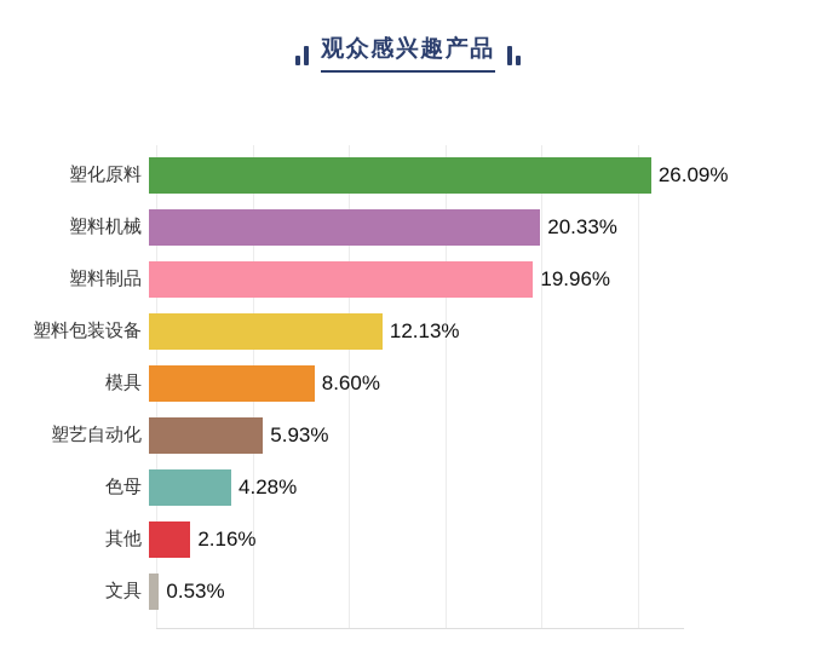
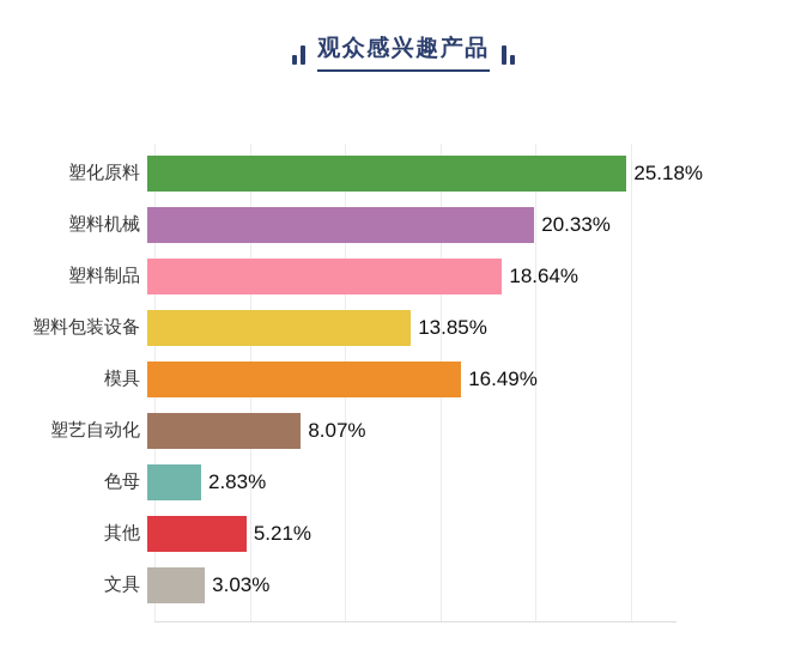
塑化原料: 26.09% -> 25.18%
塑料制品: 19.96% -> 18.64%
塑料包装设备: 12.13% -> 13.85%
模具: 8.60% -> 16.49%
塑艺自动化: 5.93% -> 8.07%
色母: 4.28% -> 2.83%
其他: 2.16% -> 5.21%
文具: 0.53% -> 3.03%
